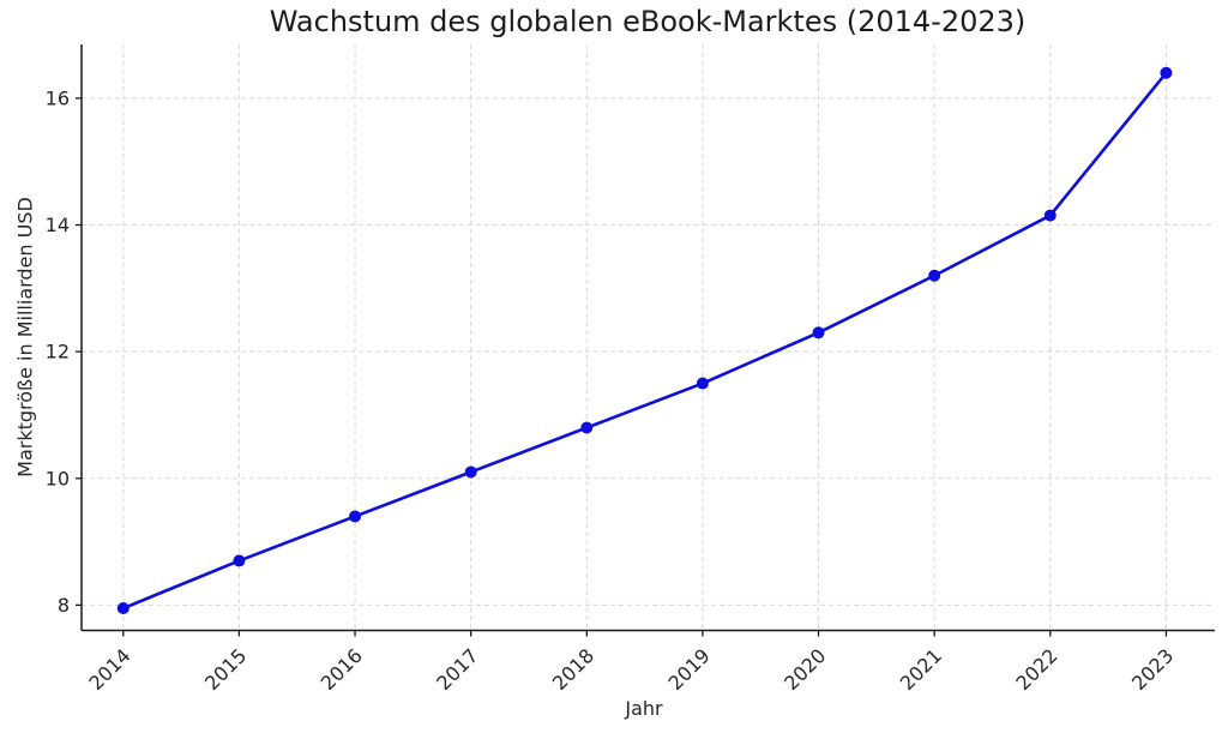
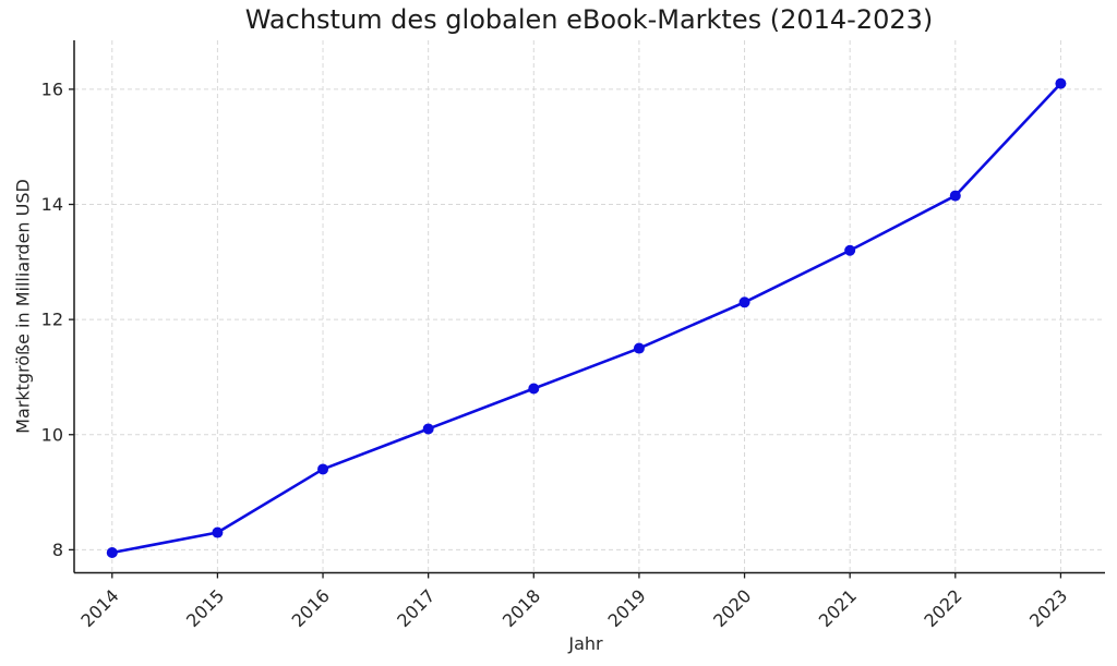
2015: 8.7 -> 8.3
2023: 16.4 -> 16.1
